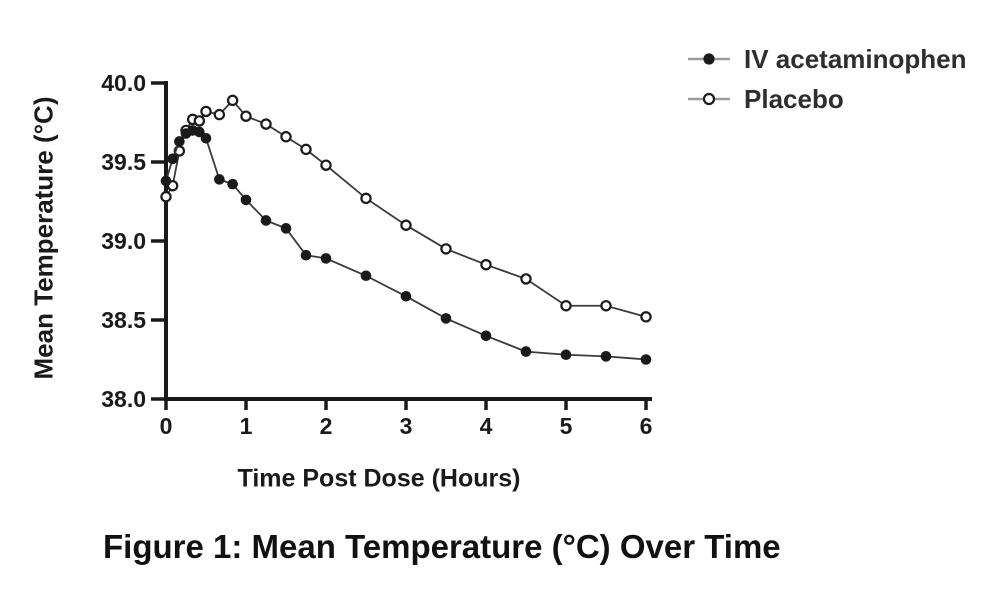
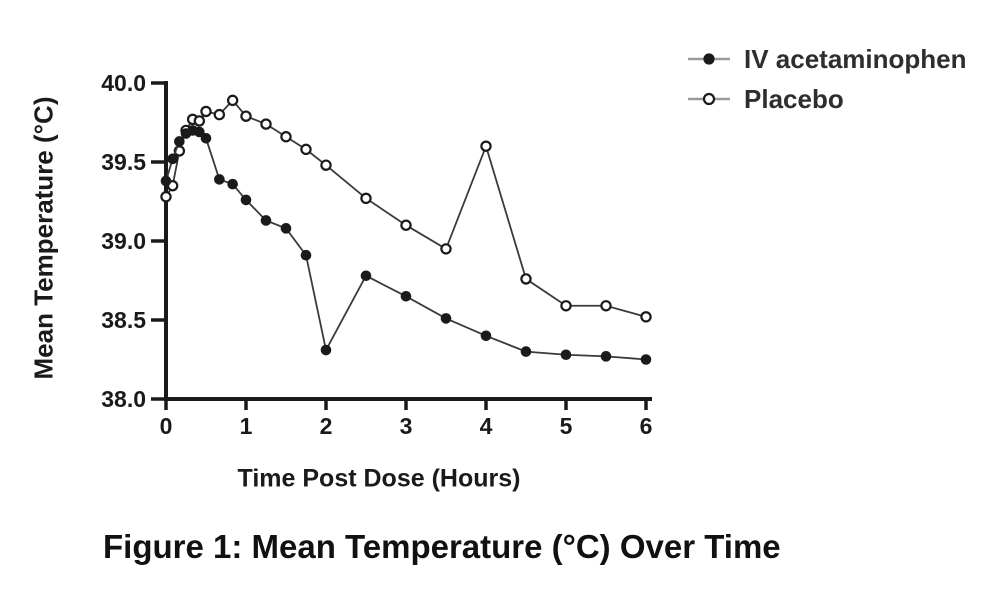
IV acetaminophen/2: 38.89 -> 38.31
Placebo/4: 38.85 -> 39.60
